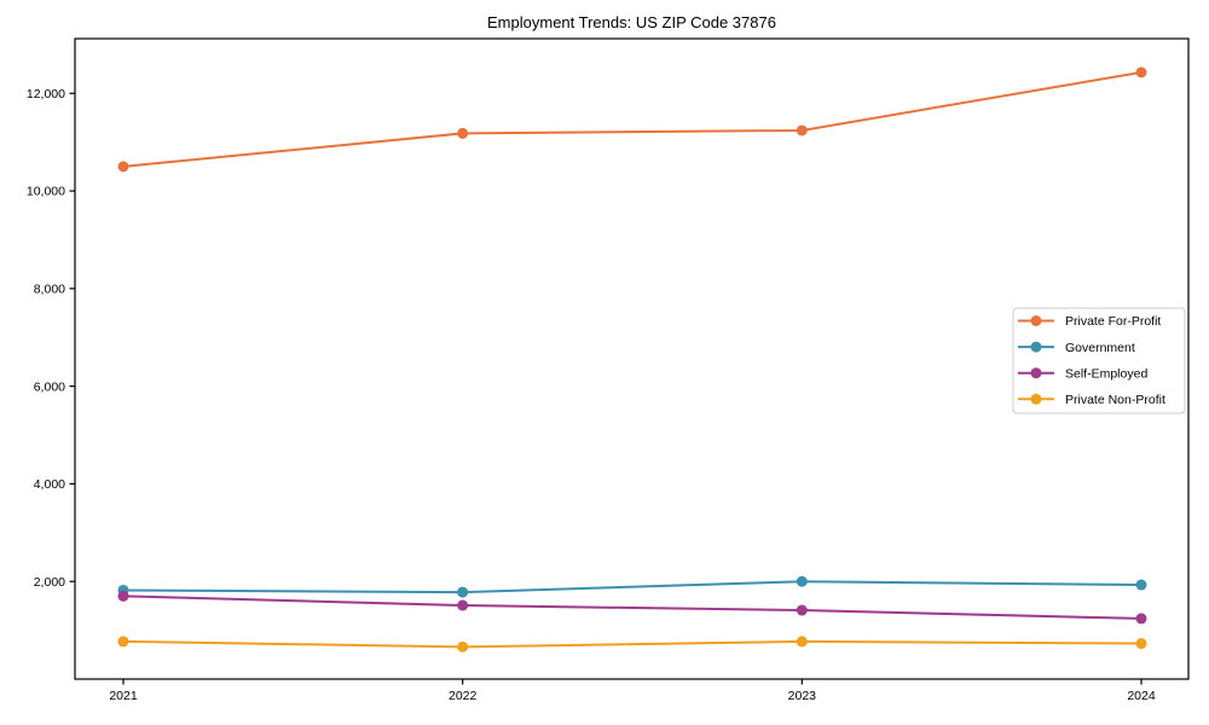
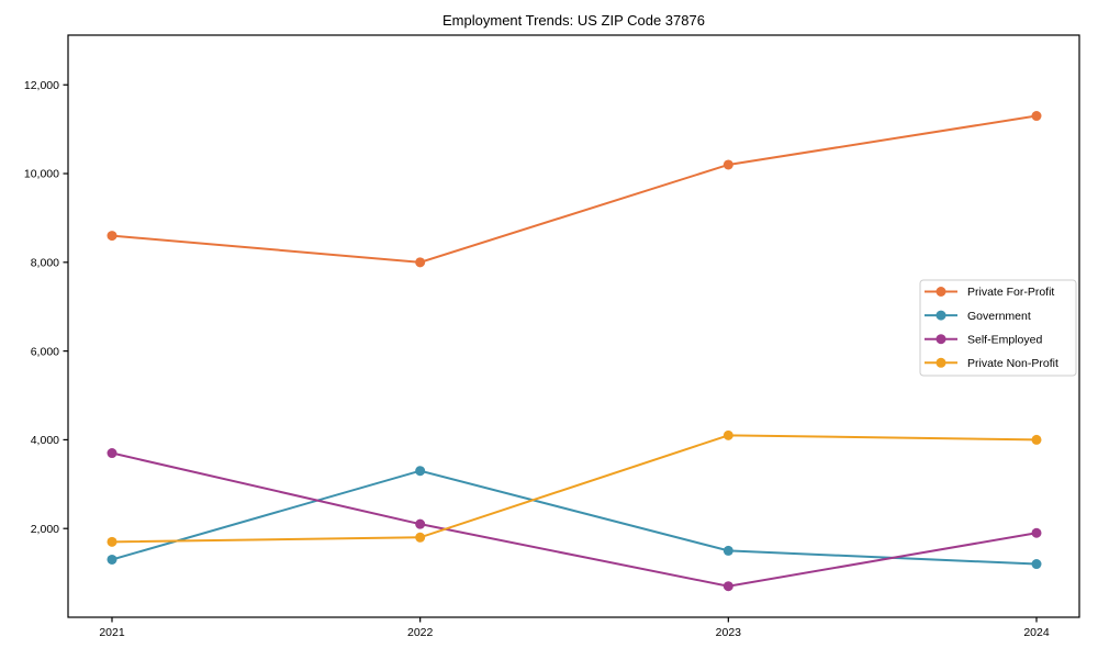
Private For-Profit/2021: 10500 -> 8600
Government/2021: 1800 -> 1300
Self-Employed/2021: 1700 -> 3700
Private Non-Profit/2021: 800 -> 1700
Private For-Profit/2022: 11200 -> 8000
Government/2022: 1800 -> 3300
Self-Employed/2022: 1500 -> 2100
Private Non-Profit/2022: 700 -> 1800
Private For-Profit/2023: 11200 -> 10200
Government/2023: 2000 -> 1500
Self-Employed/2023: 1400 -> 700
Private Non-Profit/2023: 800 -> 4100
Private For-Profit/2024: 12400 -> 11300
Government/2024: 1900 -> 1200
Self-Employed/2024: 1200 -> 1900
Private Non-Profit/2024: 700 -> 4000
